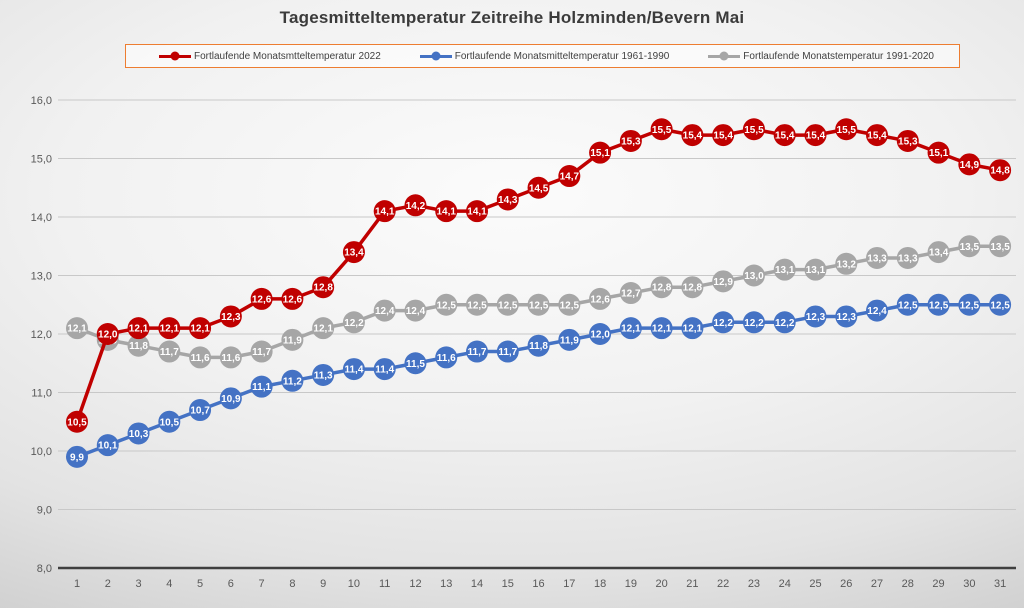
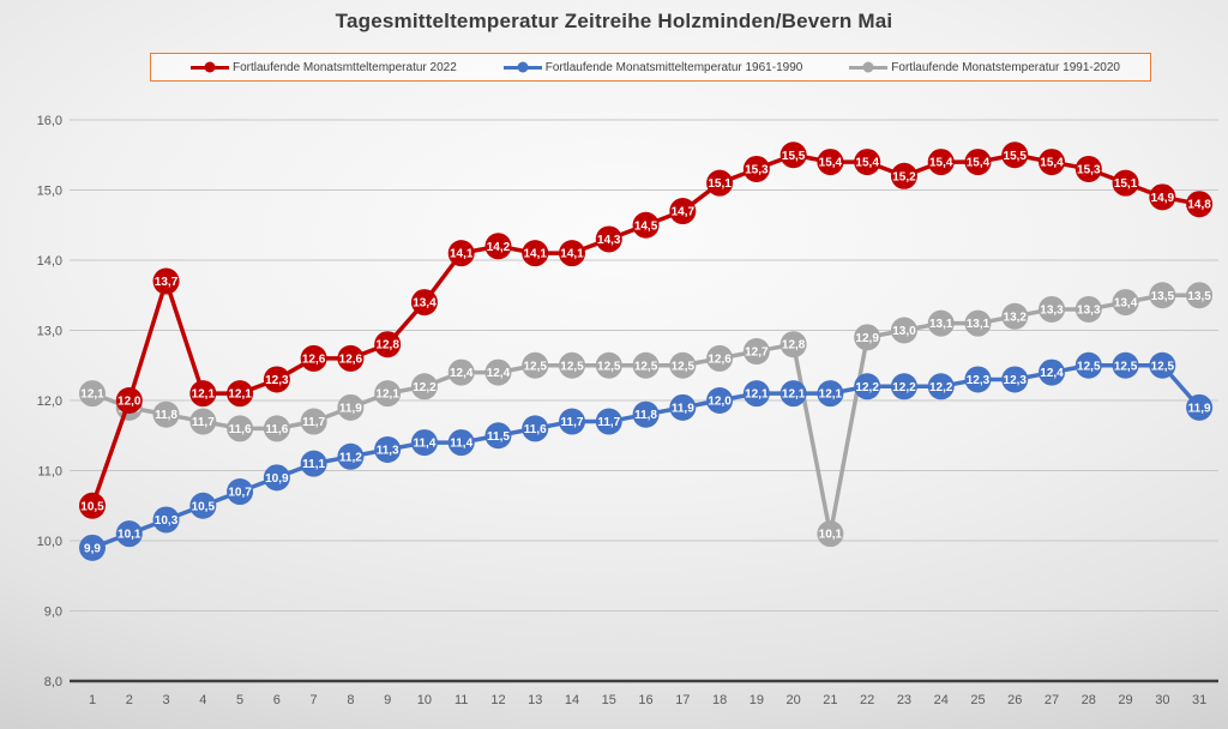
Fortlaufende Monatsmtteltemperatur 2022/3: 12,1 -> 13,7
Fortlaufende Monatstemperatur 1991-2020/21: 12,8 -> 10,1
Fortlaufende Monatsmtteltemperatur 2022/23: 15,5 -> 15,2
Fortlaufende Monatsmitteltemperatur 1961-1990/31: 12,5 -> 11,9
